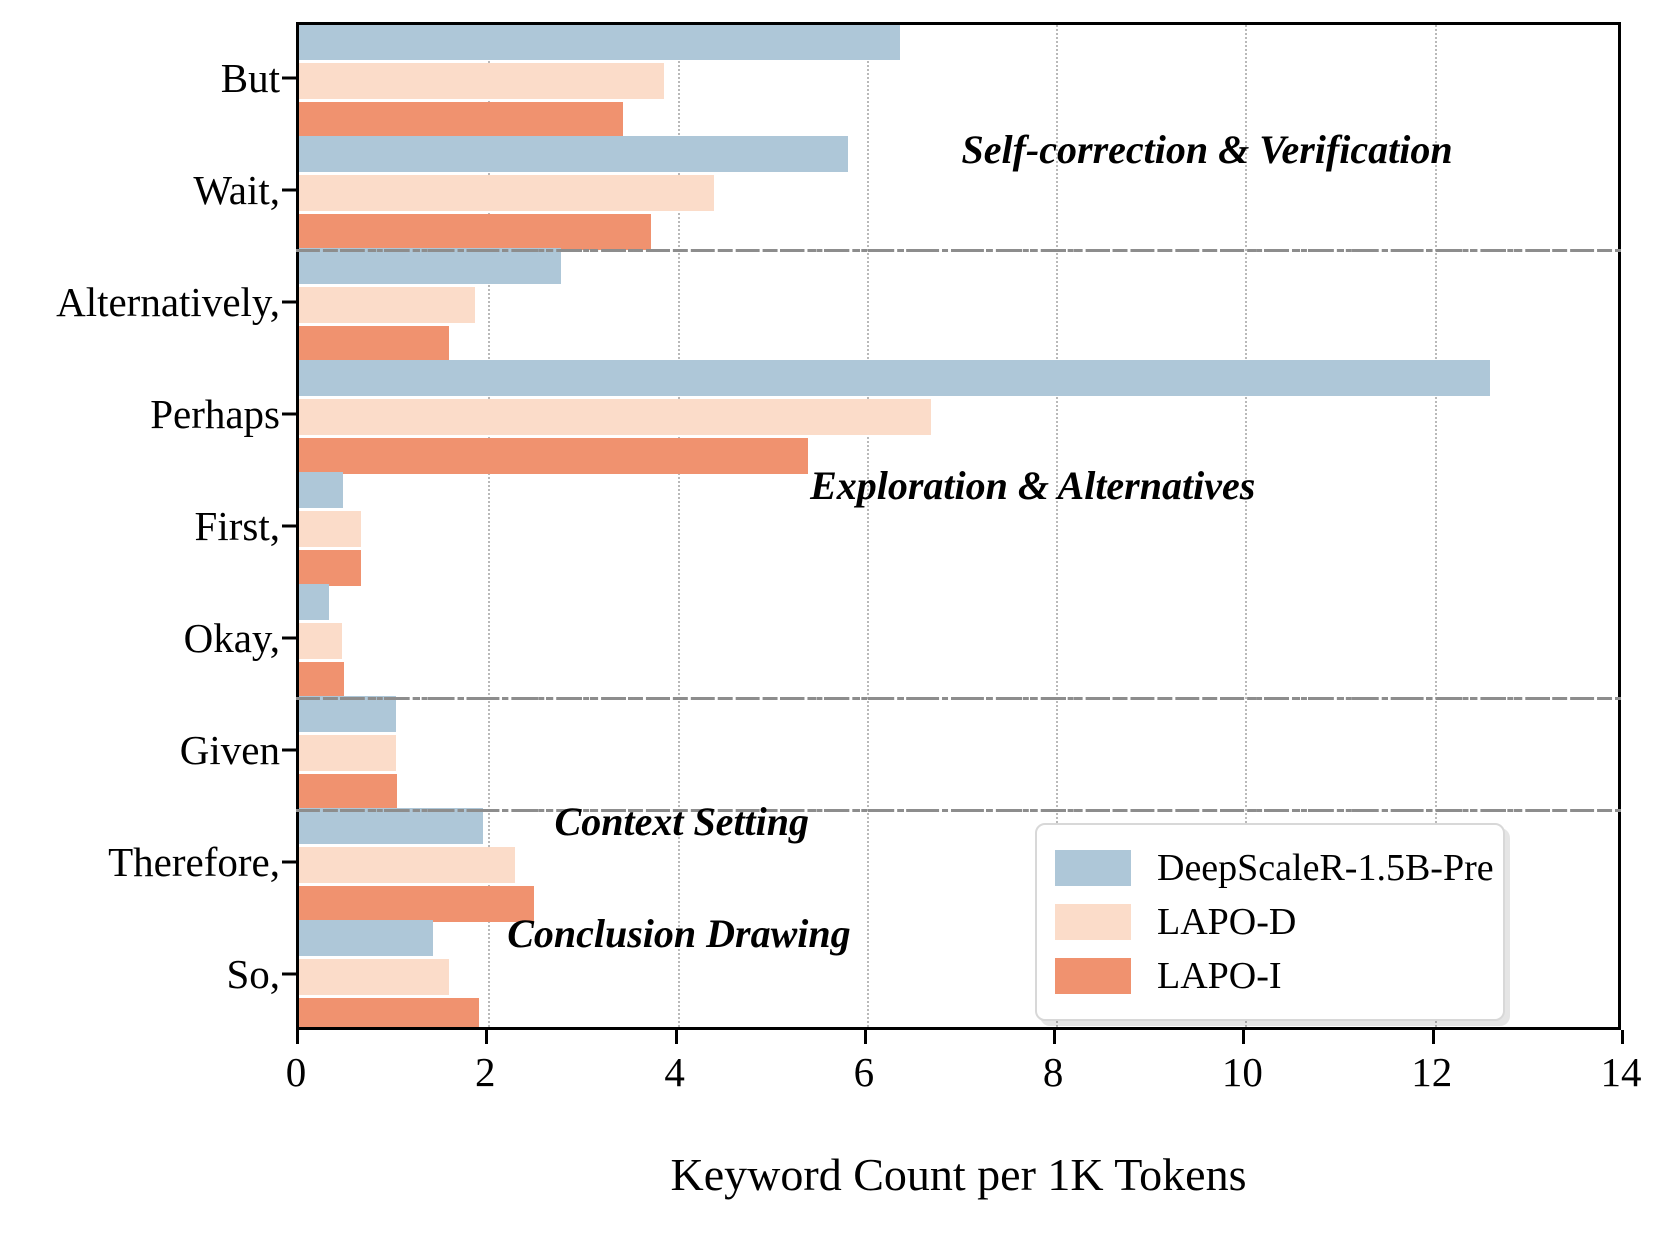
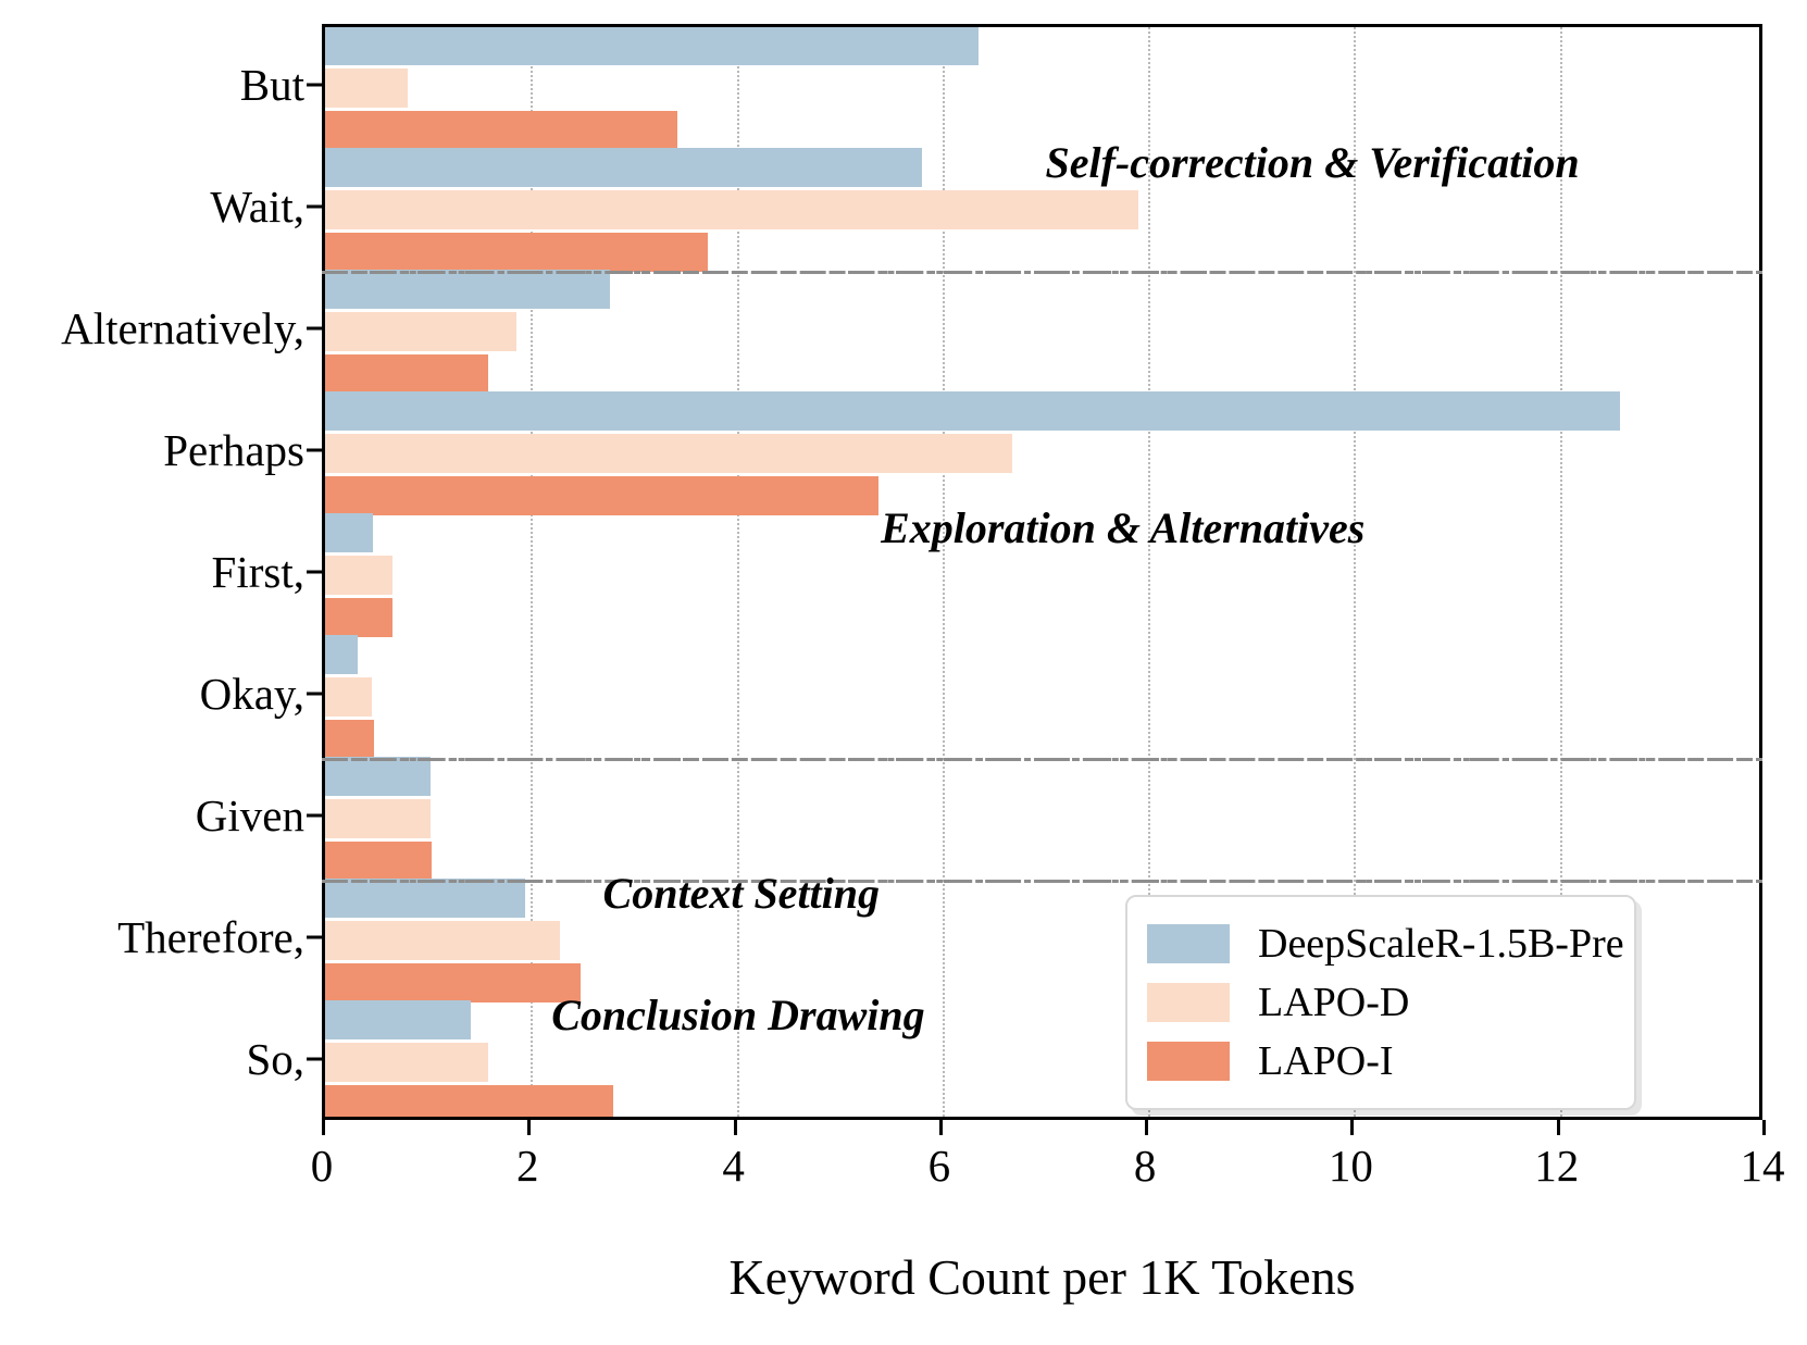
LAPO-D/But: 3.9 -> 0.8
LAPO-D/Wait,: 4.4 -> 7.9
LAPO-I/So,: 1.9 -> 2.8
